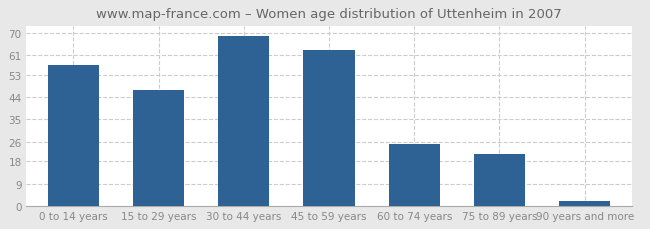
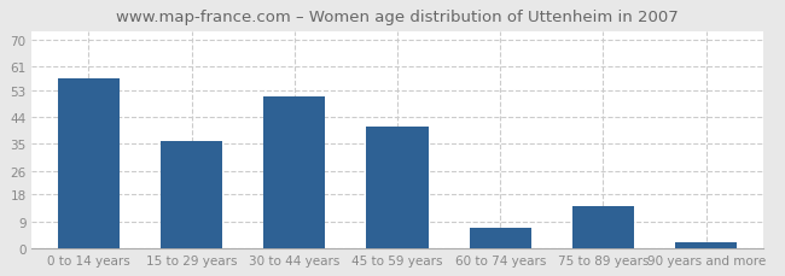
15 to 29 years: 47 -> 36
30 to 44 years: 69 -> 51
45 to 59 years: 63 -> 41
60 to 74 years: 25 -> 7
75 to 89 years: 21 -> 14
